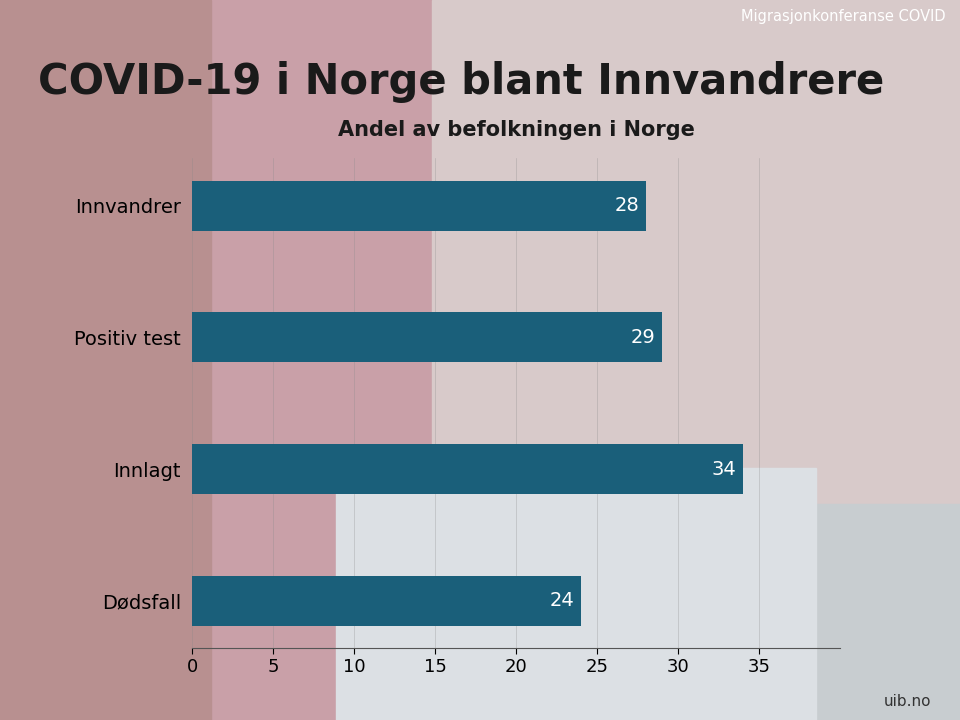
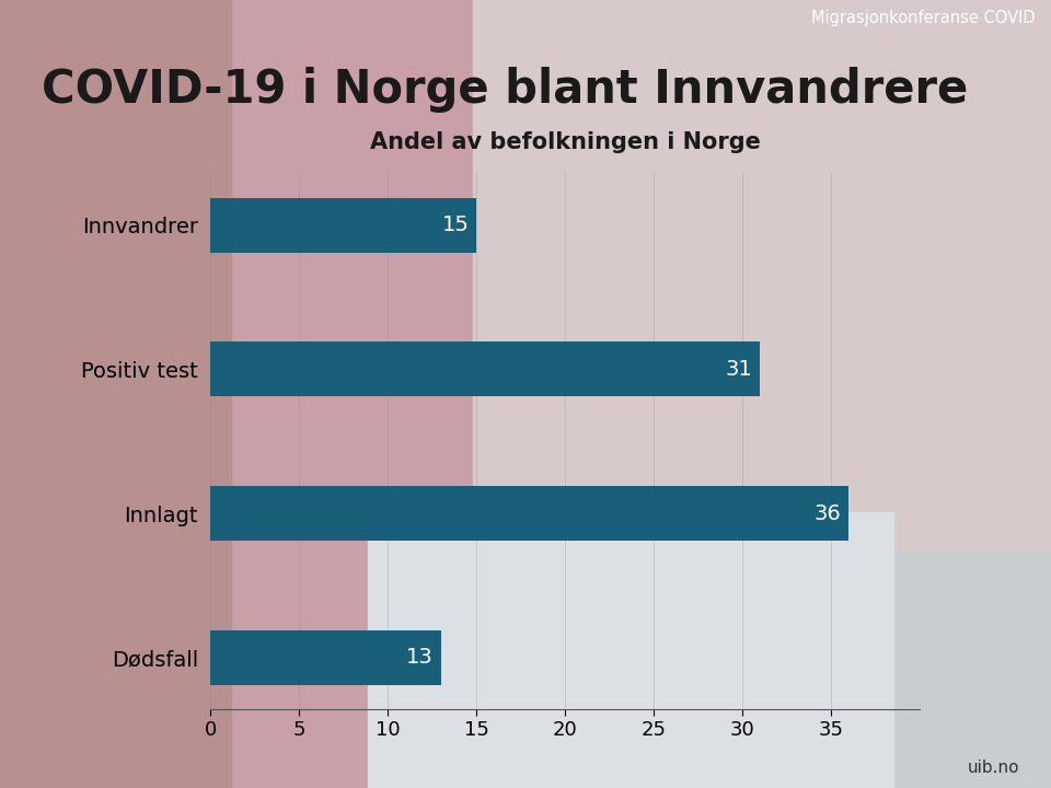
Innvandrer: 28 -> 15
Positiv test: 29 -> 31
Innlagt: 34 -> 36
Dødsfall: 24 -> 13
